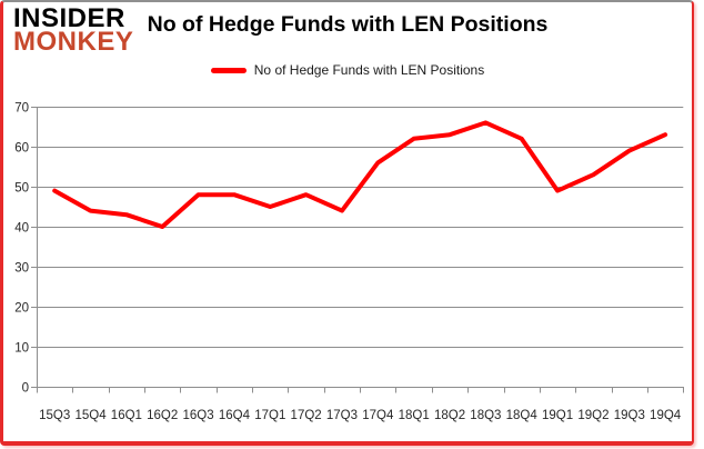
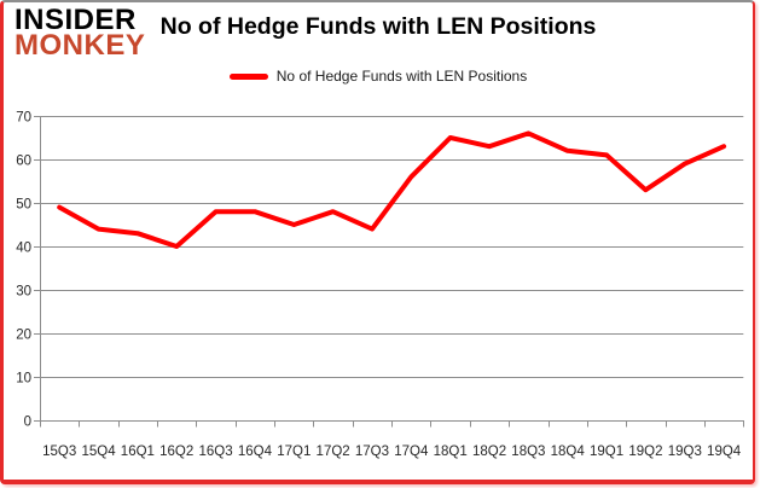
18Q1: 62 -> 65
19Q1: 49 -> 61
